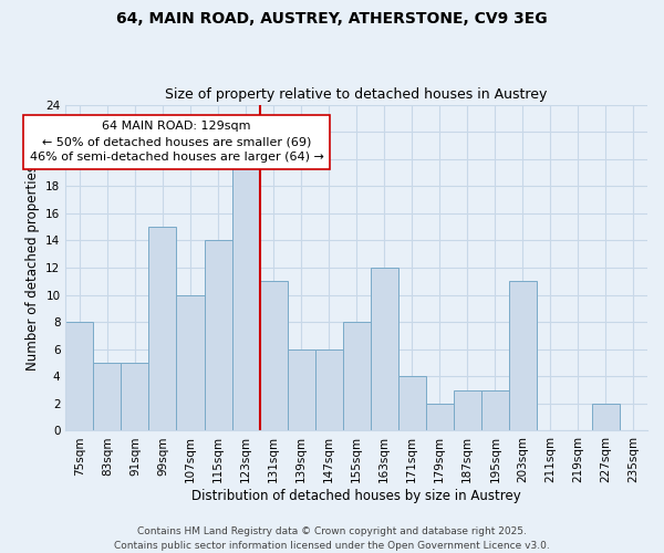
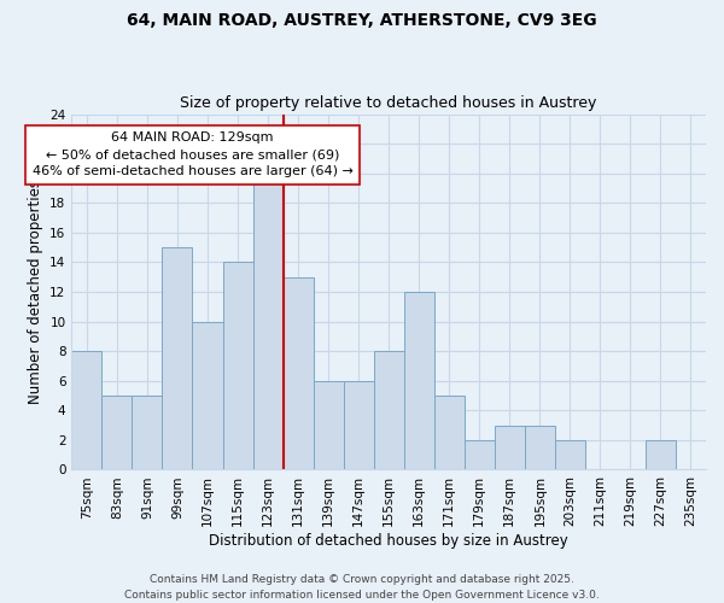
131sqm: 11 -> 13
171sqm: 4 -> 5
203sqm: 11 -> 2
